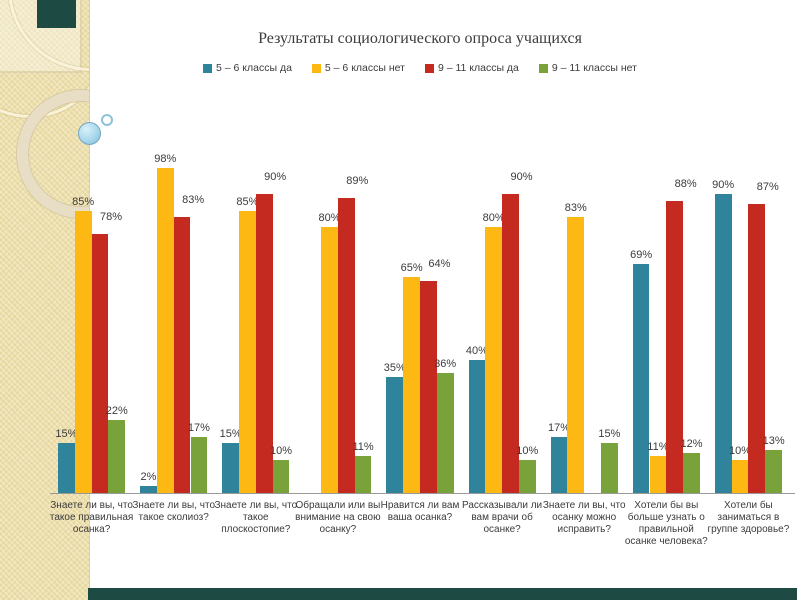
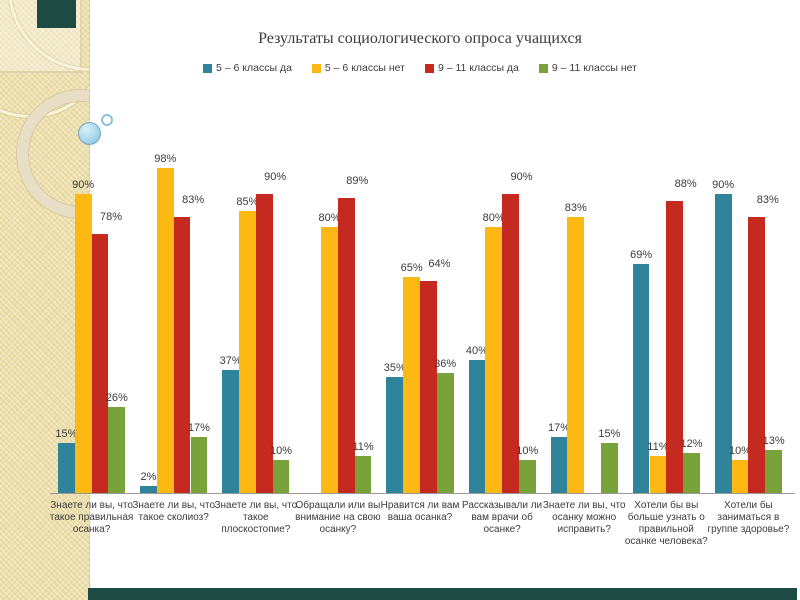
5 – 6 классы нет/Знаете ли вы, что такое правильная осанка?: 85% -> 90%
9 – 11 классы нет/Знаете ли вы, что такое правильная осанка?: 22% -> 26%
5 – 6 классы да/Знаете ли вы, что такое плоскостопие?: 15% -> 37%
9 – 11 классы да/Хотели бы заниматься в группе здоровье?: 87% -> 83%
